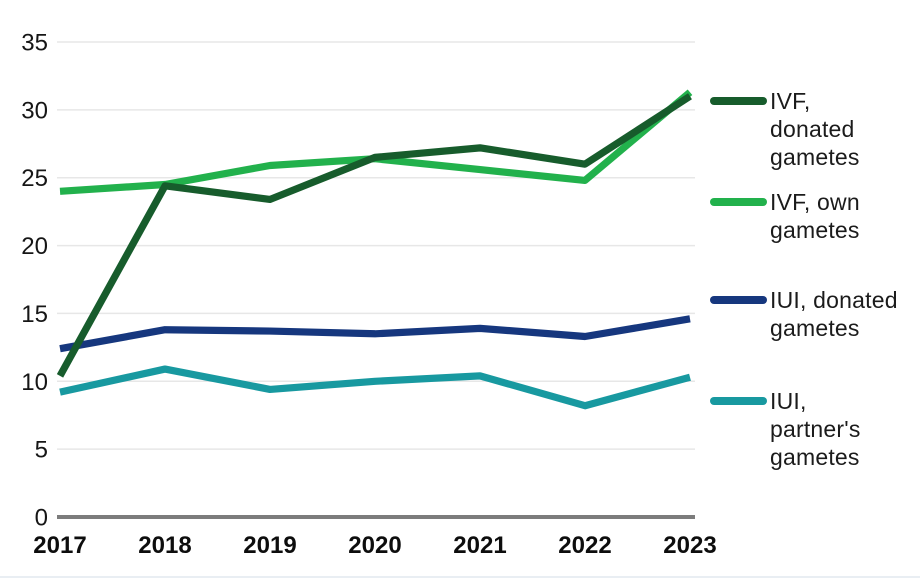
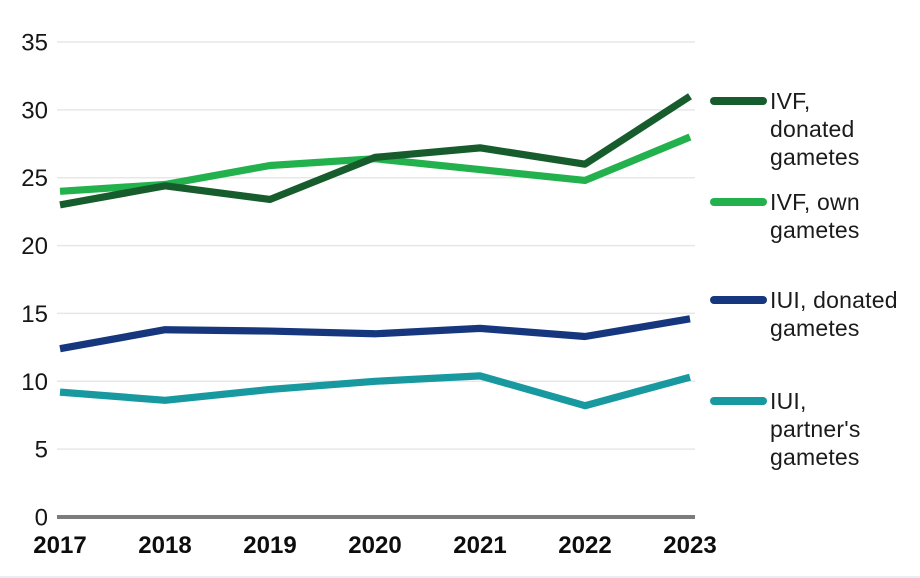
IVF, donated gametes/2017: 10.4 -> 23.0
IUI, partner's gametes/2018: 10.9 -> 8.6
IVF, own gametes/2023: 31.3 -> 28.0
